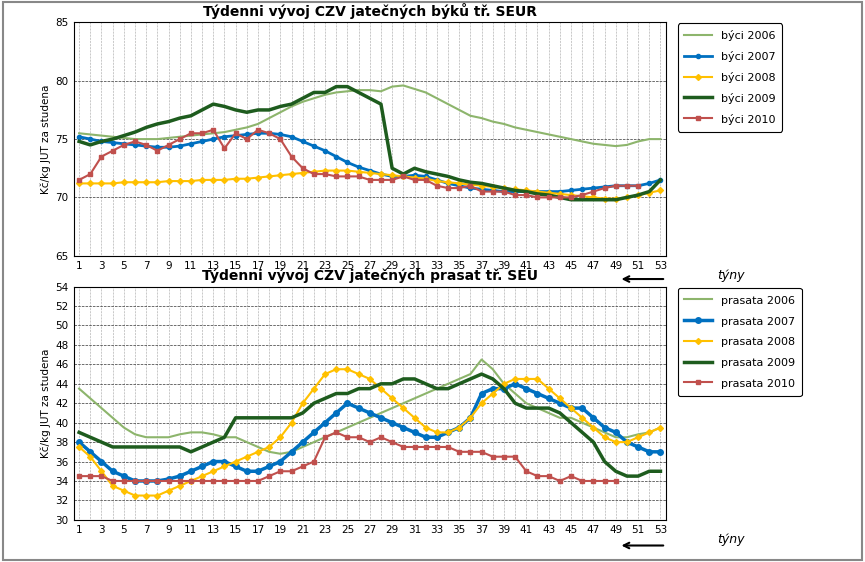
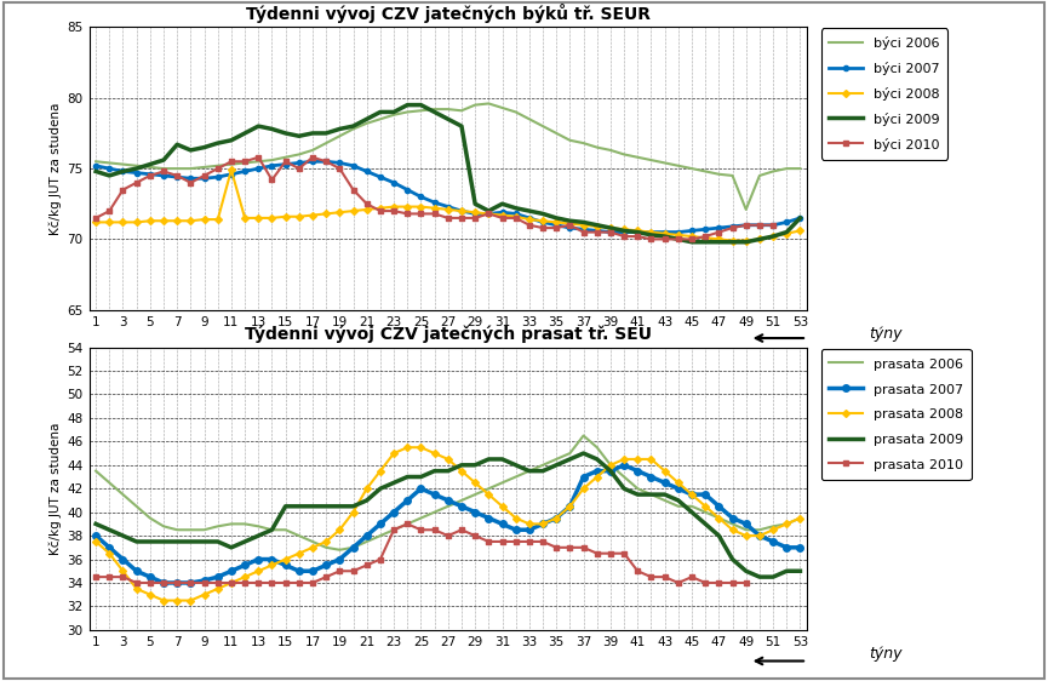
Týdenni vývoj CZV jatečných býků tř. SEUR/býci 2009/7: 76.0 -> 76.7
Týdenni vývoj CZV jatečných býků tř. SEUR/býci 2008/11: 71.4 -> 74.9
Týdenni vývoj CZV jatečných býků tř. SEUR/býci 2006/49: 74.4 -> 72.1
